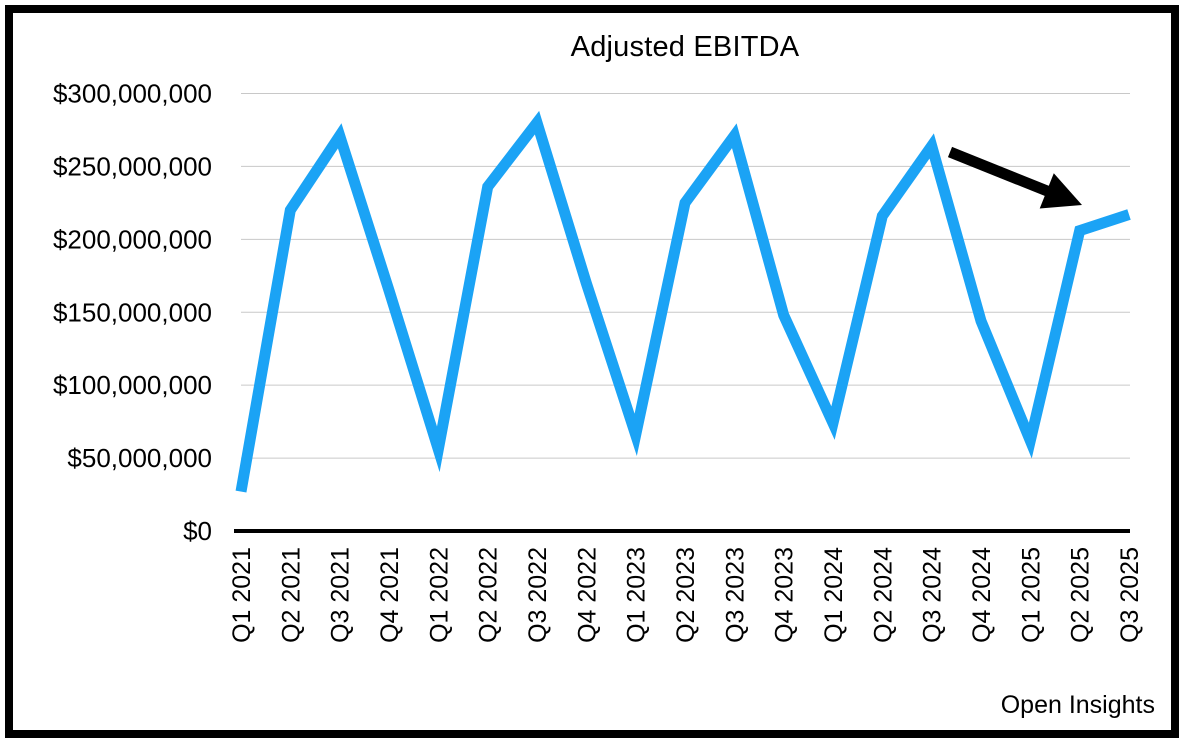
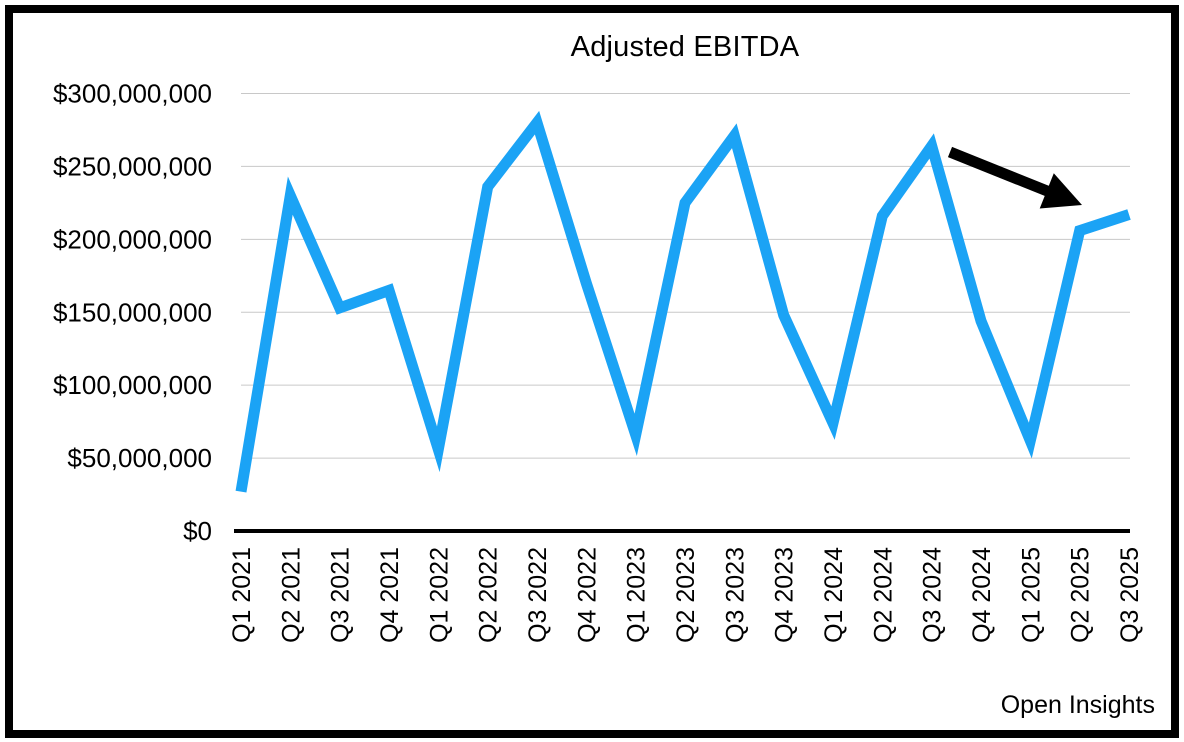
Q2 2021: $220000000 -> $230000000
Q3 2021: $271000000 -> $153000000
